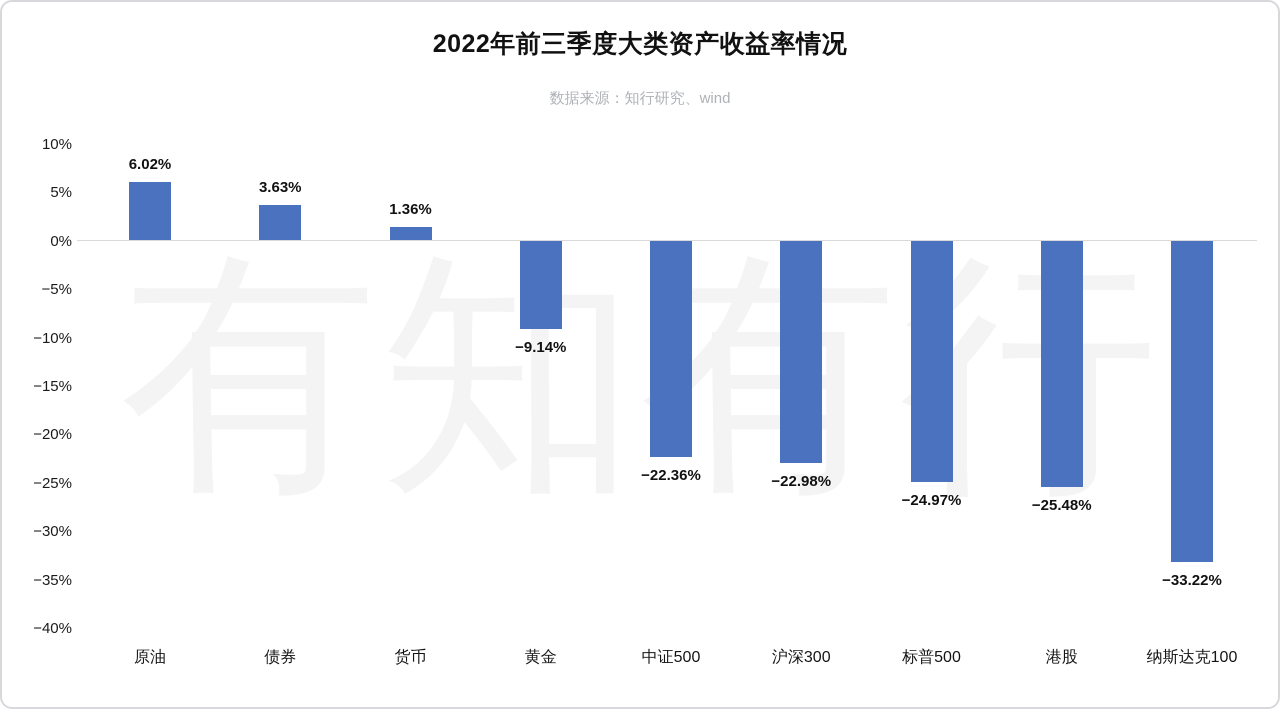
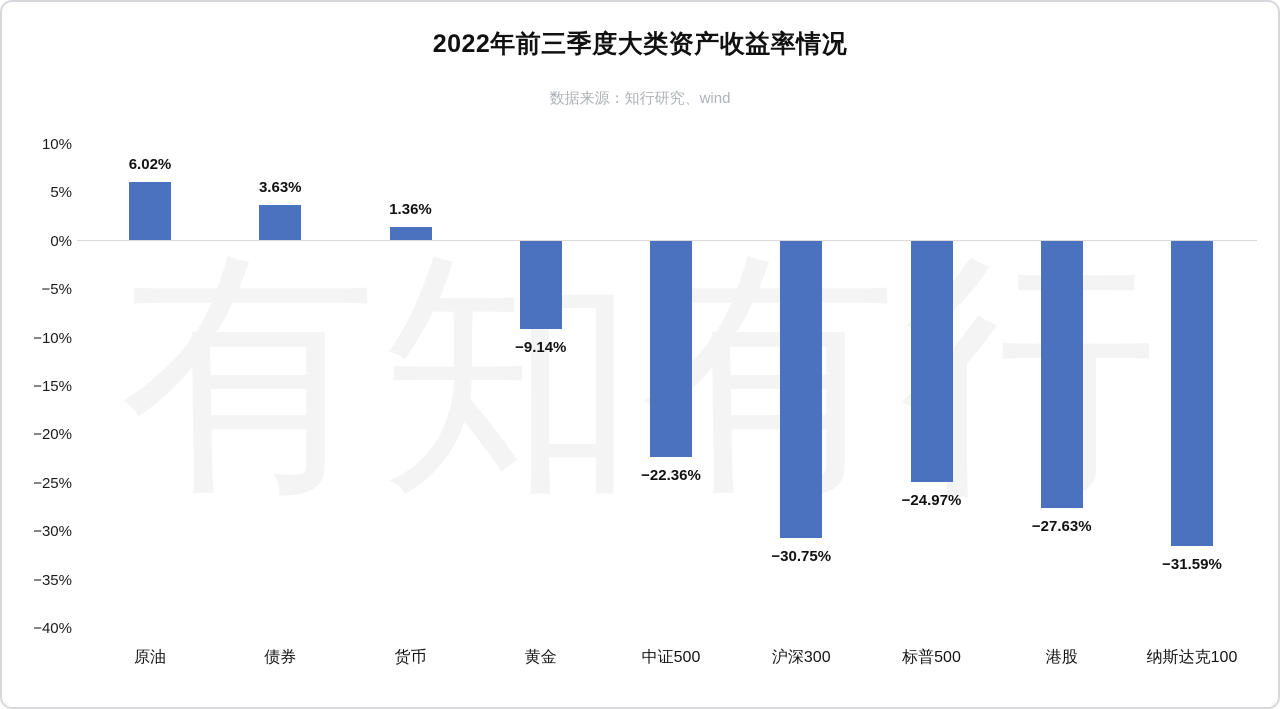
沪深300: −22.98% -> −30.75%
港股: −25.48% -> −27.63%
纳斯达克100: −33.22% -> −31.59%
